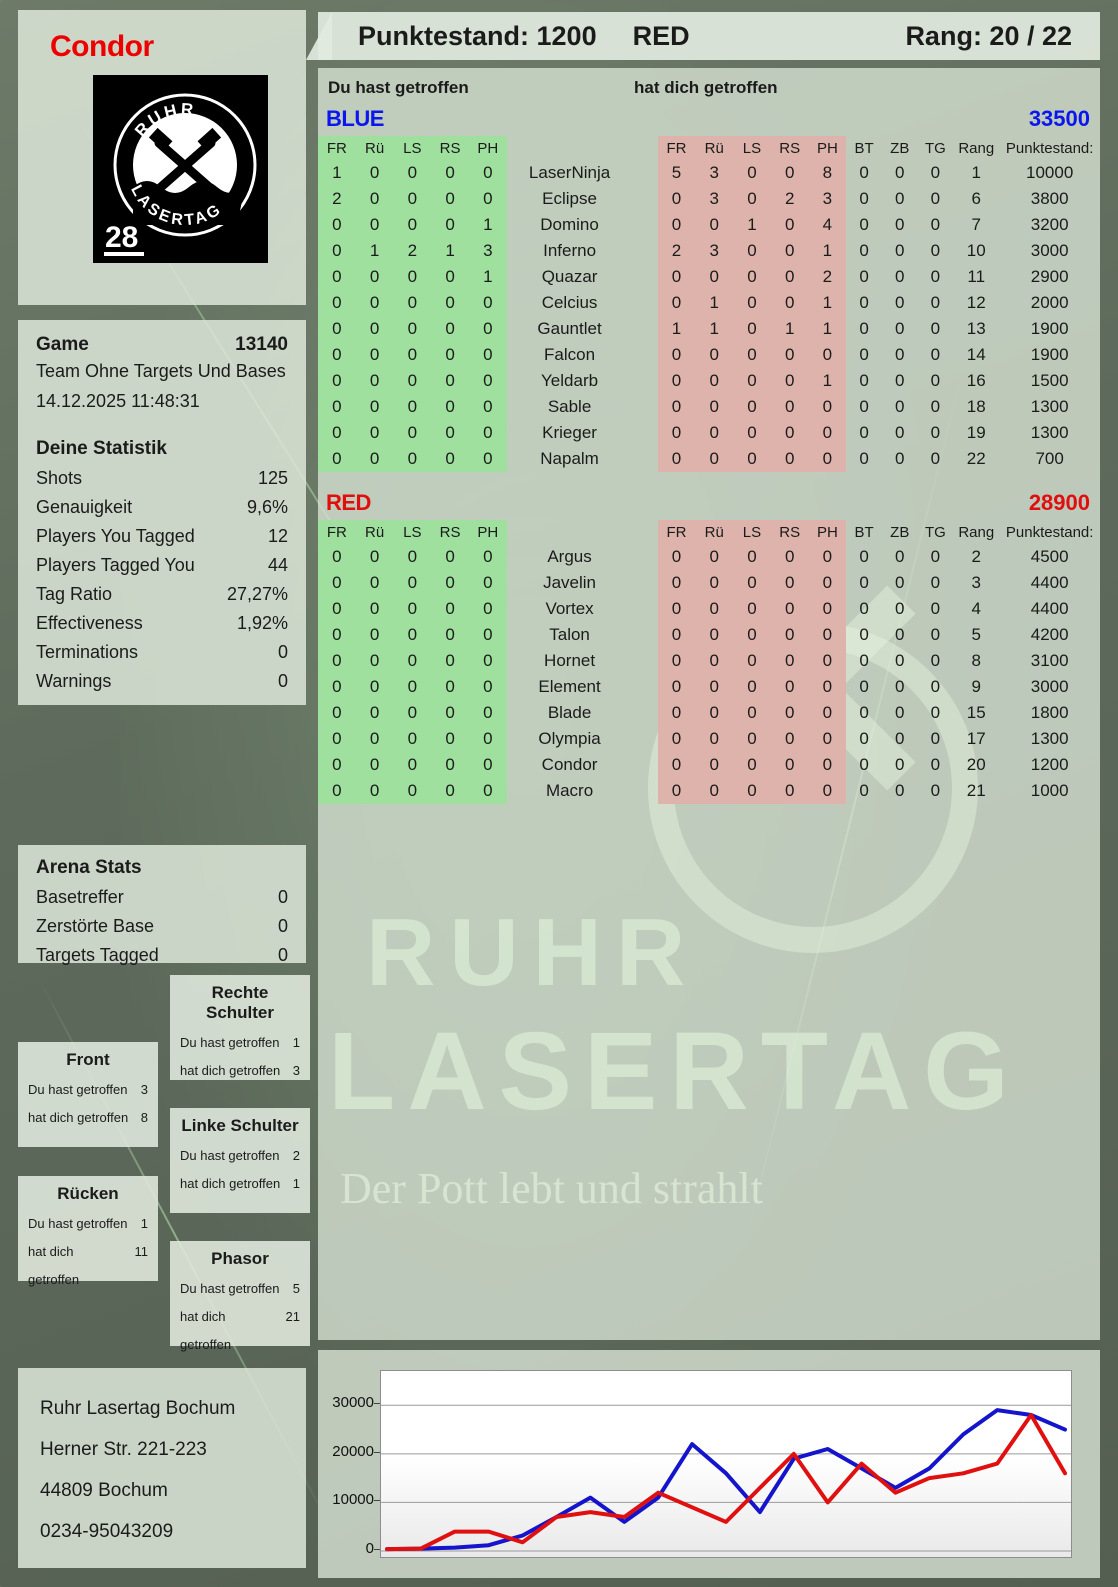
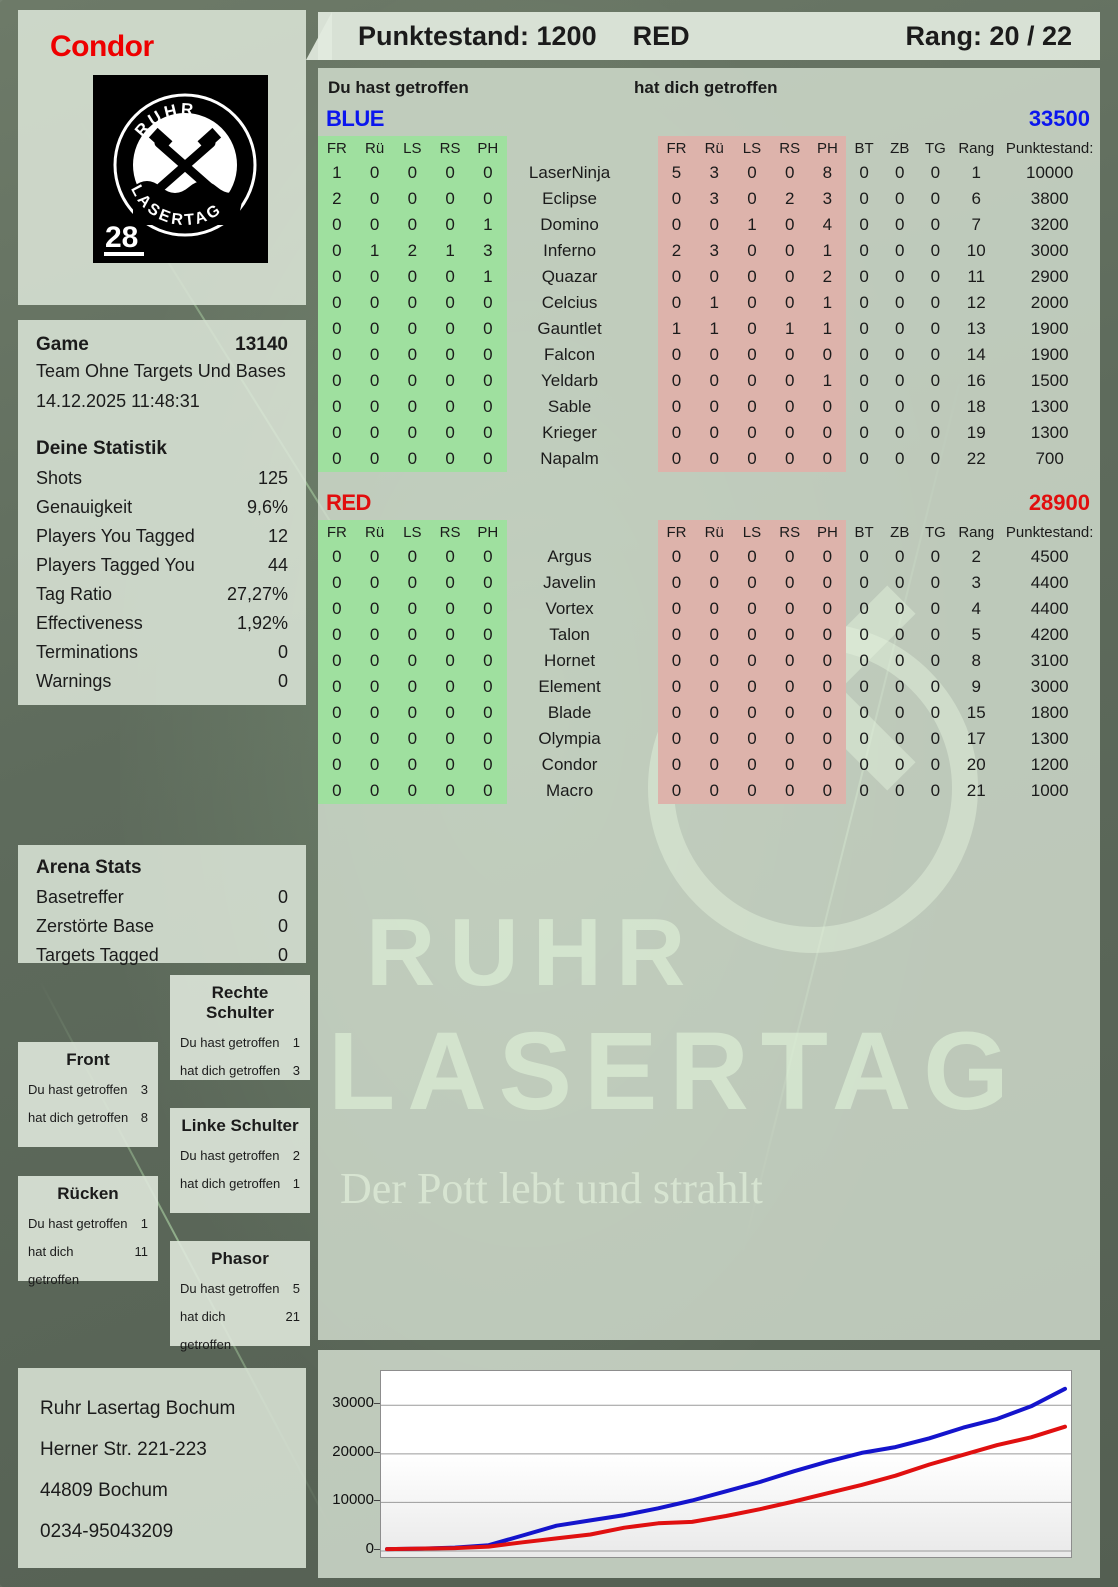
RED/2: 4000 -> 1000
RED/3: 4000 -> 1000
BLUE/5: 7000 -> 5000
RED/5: 7000 -> 3000
BLUE/6: 11000 -> 6000
RED/6: 8000 -> 3000
BLUE/7: 6000 -> 7000
RED/7: 7000 -> 5000
BLUE/8: 11000 -> 9000
RED/8: 12000 -> 6000
BLUE/9: 22000 -> 10000
RED/9: 9000 -> 6000
BLUE/10: 16000 -> 12000
RED/10: 6000 -> 7000
BLUE/11: 8000 -> 14000
RED/11: 13000 -> 9000
BLUE/12: 19000 -> 16000
RED/12: 20000 -> 10000
BLUE/13: 21000 -> 18000
RED/13: 10000 -> 12000
BLUE/14: 17000 -> 20000
RED/14: 18000 -> 14000
BLUE/15: 13000 -> 21000
RED/15: 12000 -> 16000
BLUE/16: 17000 -> 23000
RED/16: 15000 -> 18000
BLUE/17: 24000 -> 25000
RED/17: 16000 -> 20000
BLUE/18: 29000 -> 27000
RED/18: 18000 -> 22000
BLUE/19: 28000 -> 30000
RED/19: 28000 -> 23000
BLUE/20: 25000 -> 33000
RED/20: 16000 -> 26000
